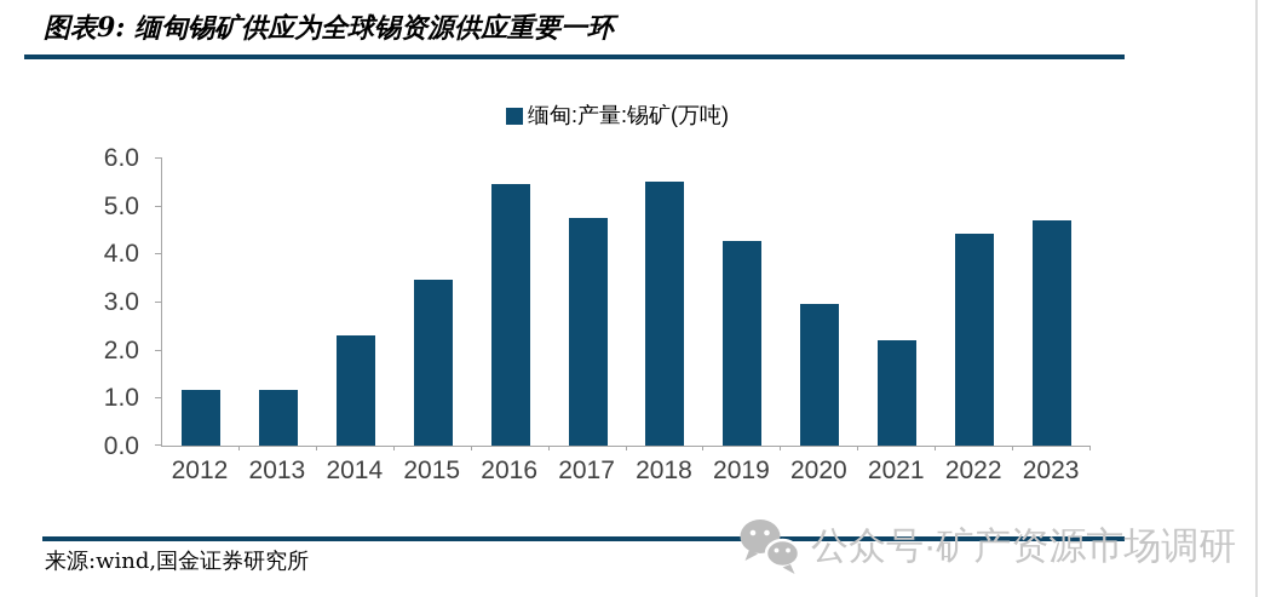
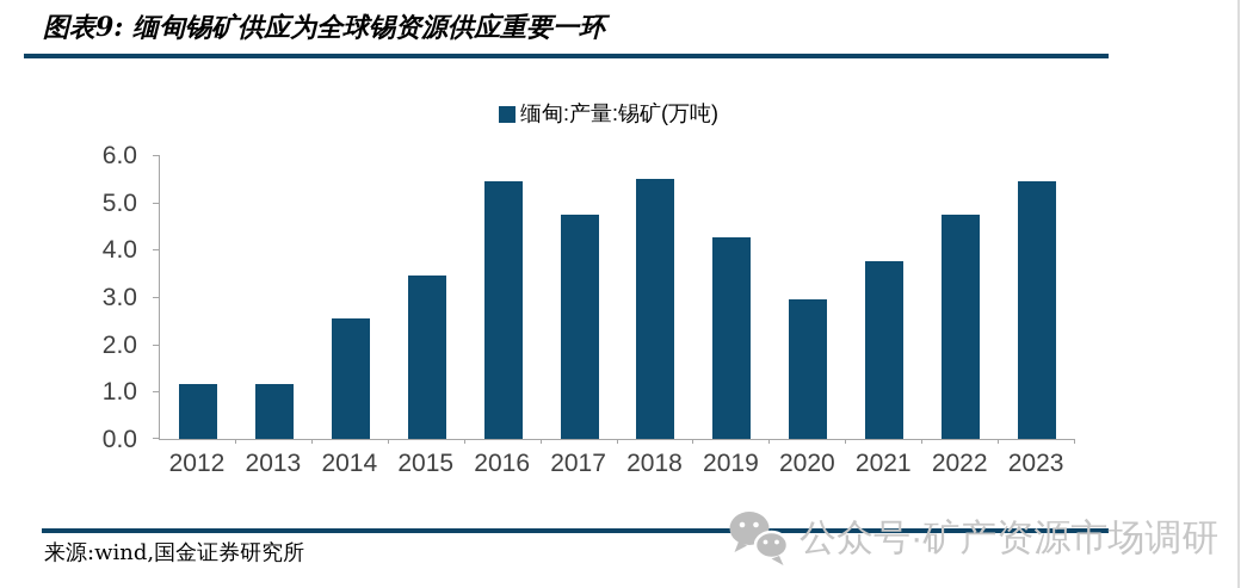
2014: 2.3 -> 2.5
2021: 2.2 -> 3.8
2022: 4.4 -> 4.8
2023: 4.7 -> 5.5
